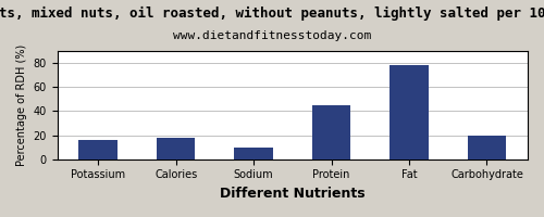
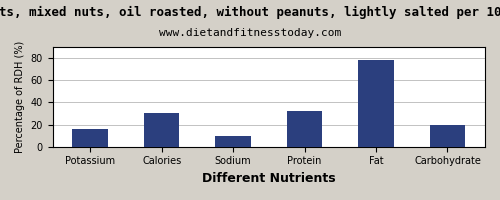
Calories: 18 -> 30
Protein: 45 -> 32
